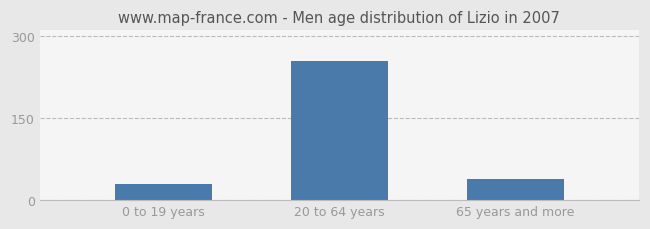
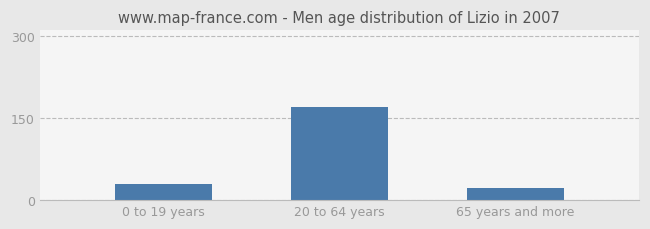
20 to 64 years: 254 -> 170
65 years and more: 38 -> 22
